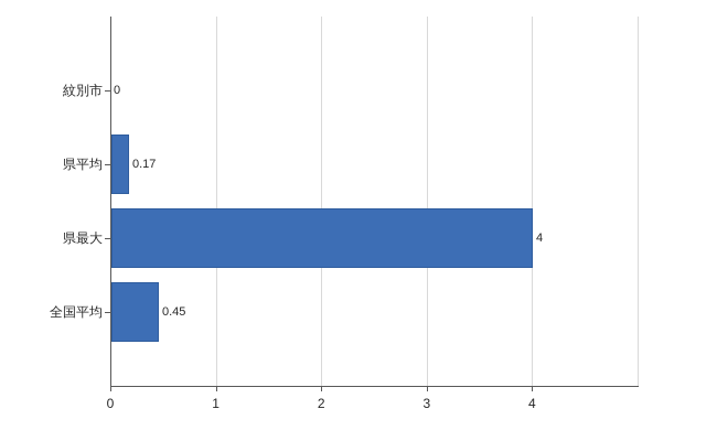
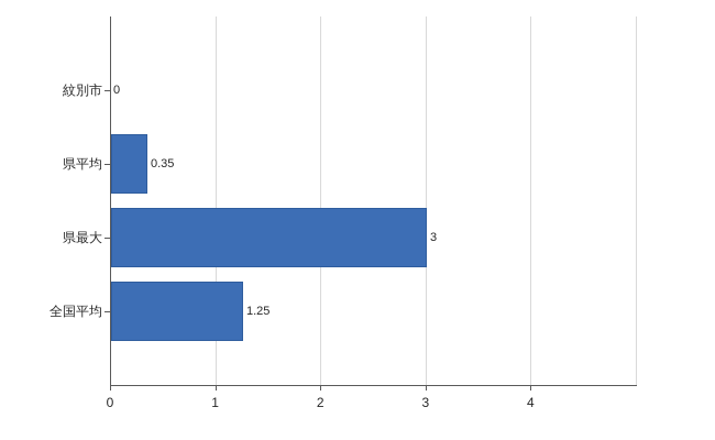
県平均: 0.17 -> 0.35
県最大: 4 -> 3
全国平均: 0.45 -> 1.25
